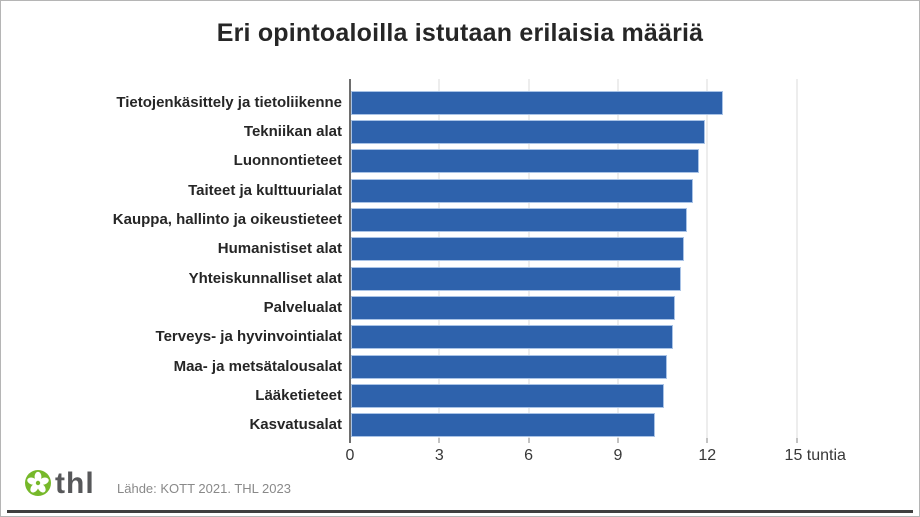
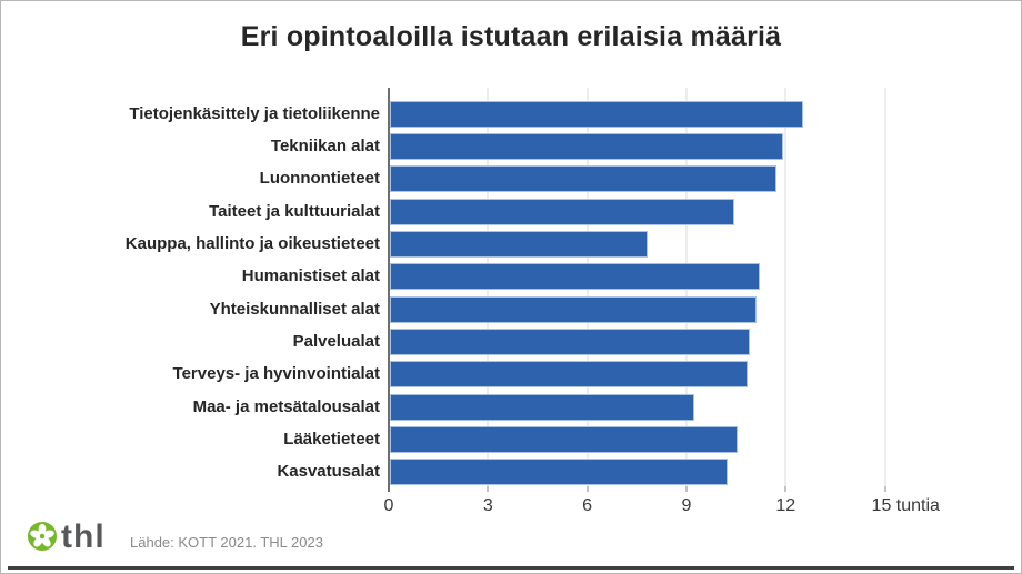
Taiteet ja kulttuurialat: 11.5 -> 10.4
Kauppa, hallinto ja oikeustieteet: 11.3 -> 7.8
Maa- ja metsätalousalat: 10.6 -> 9.2
